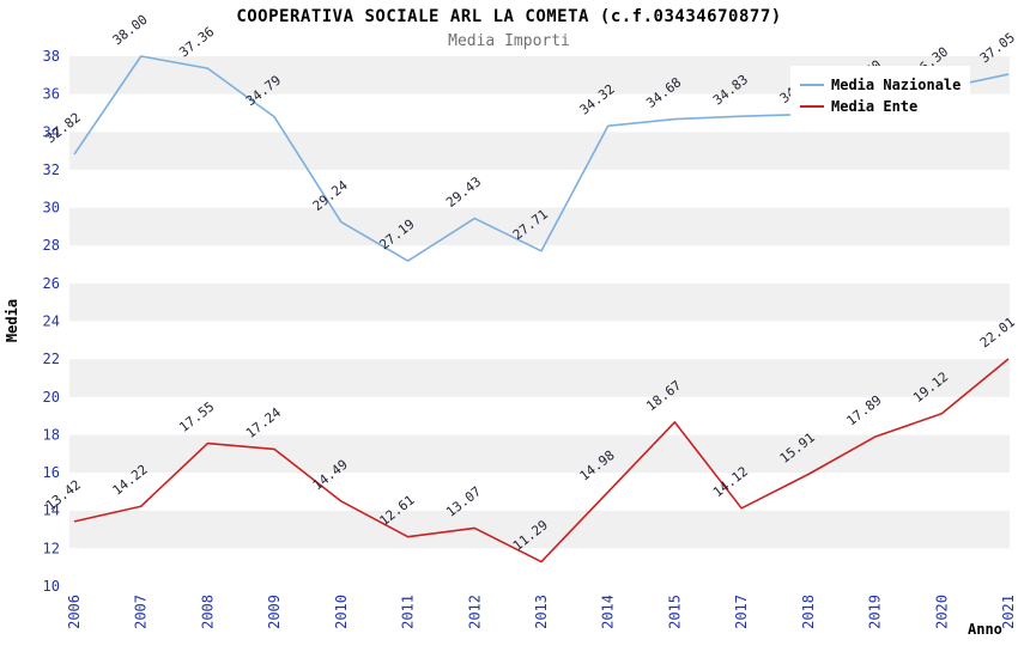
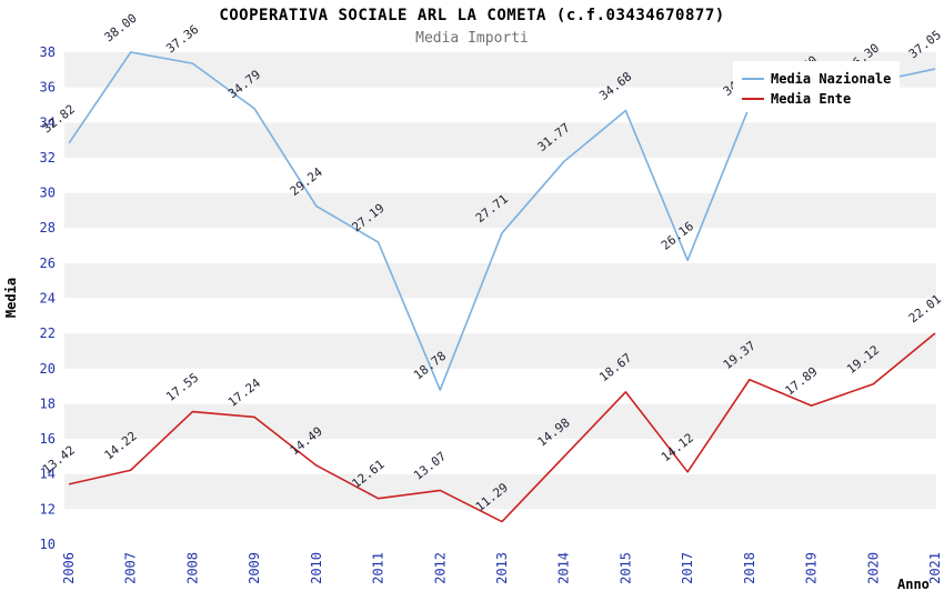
Media Nazionale/2012: 29.43 -> 18.78
Media Nazionale/2014: 34.32 -> 31.77
Media Nazionale/2017: 34.83 -> 26.16
Media Ente/2018: 15.91 -> 19.37
